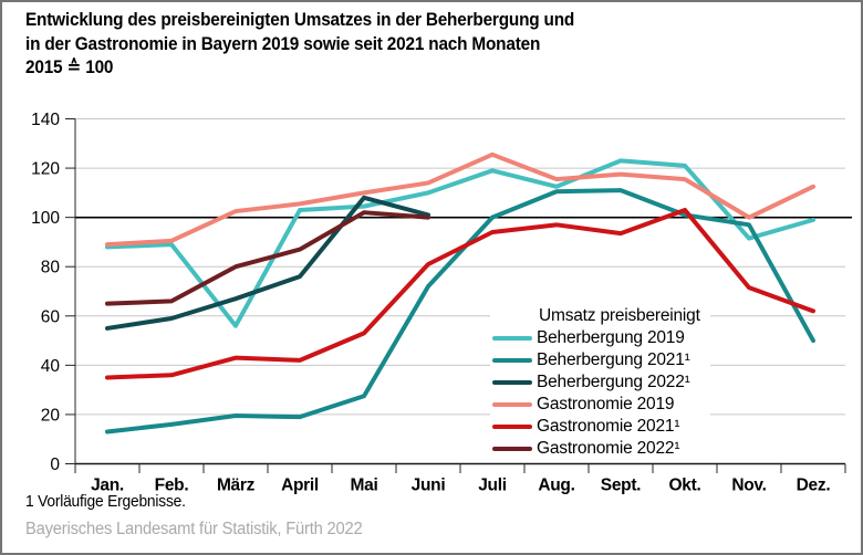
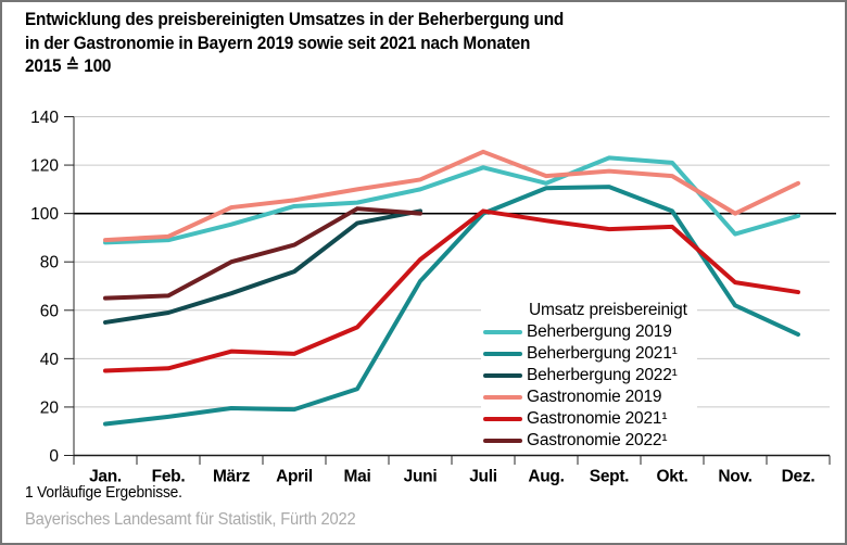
Beherbergung 2019/März: 56 -> 96
Beherbergung 2022¹/Mai: 108 -> 96
Gastronomie 2021¹/Juli: 94 -> 101
Gastronomie 2021¹/Okt.: 103 -> 94
Beherbergung 2021¹/Nov.: 97 -> 62
Gastronomie 2021¹/Dez.: 62 -> 68
